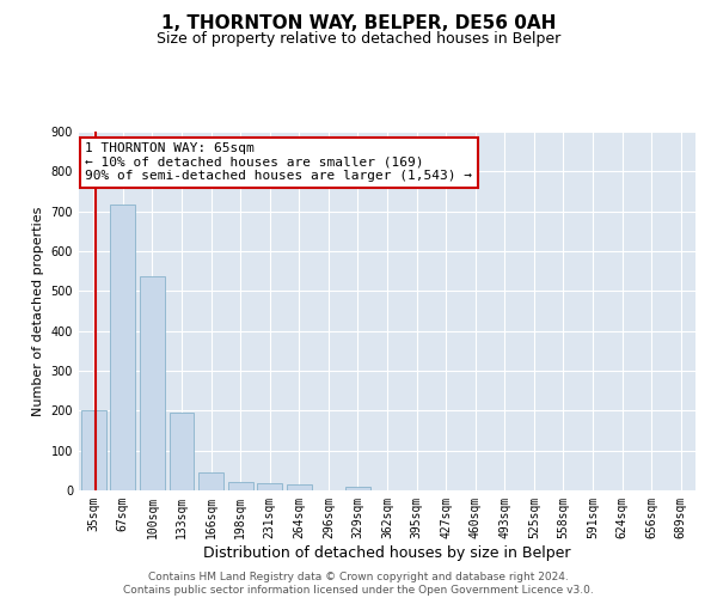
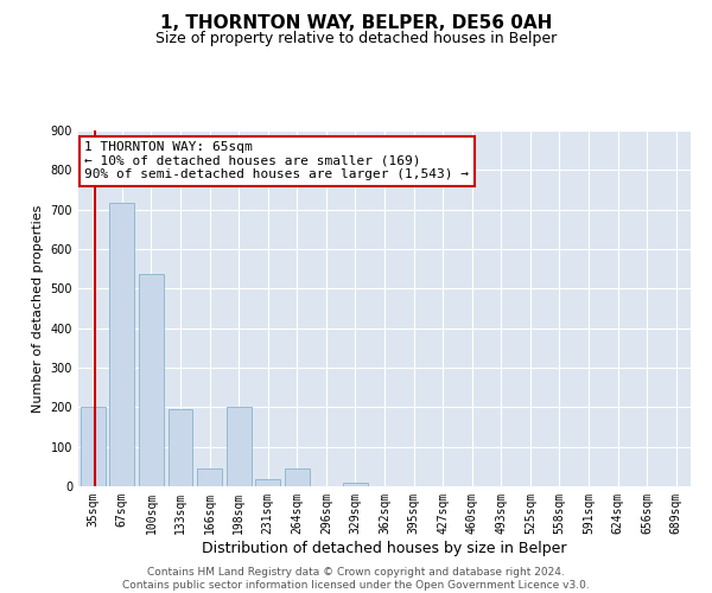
198sqm: 22 -> 200
264sqm: 15 -> 45
